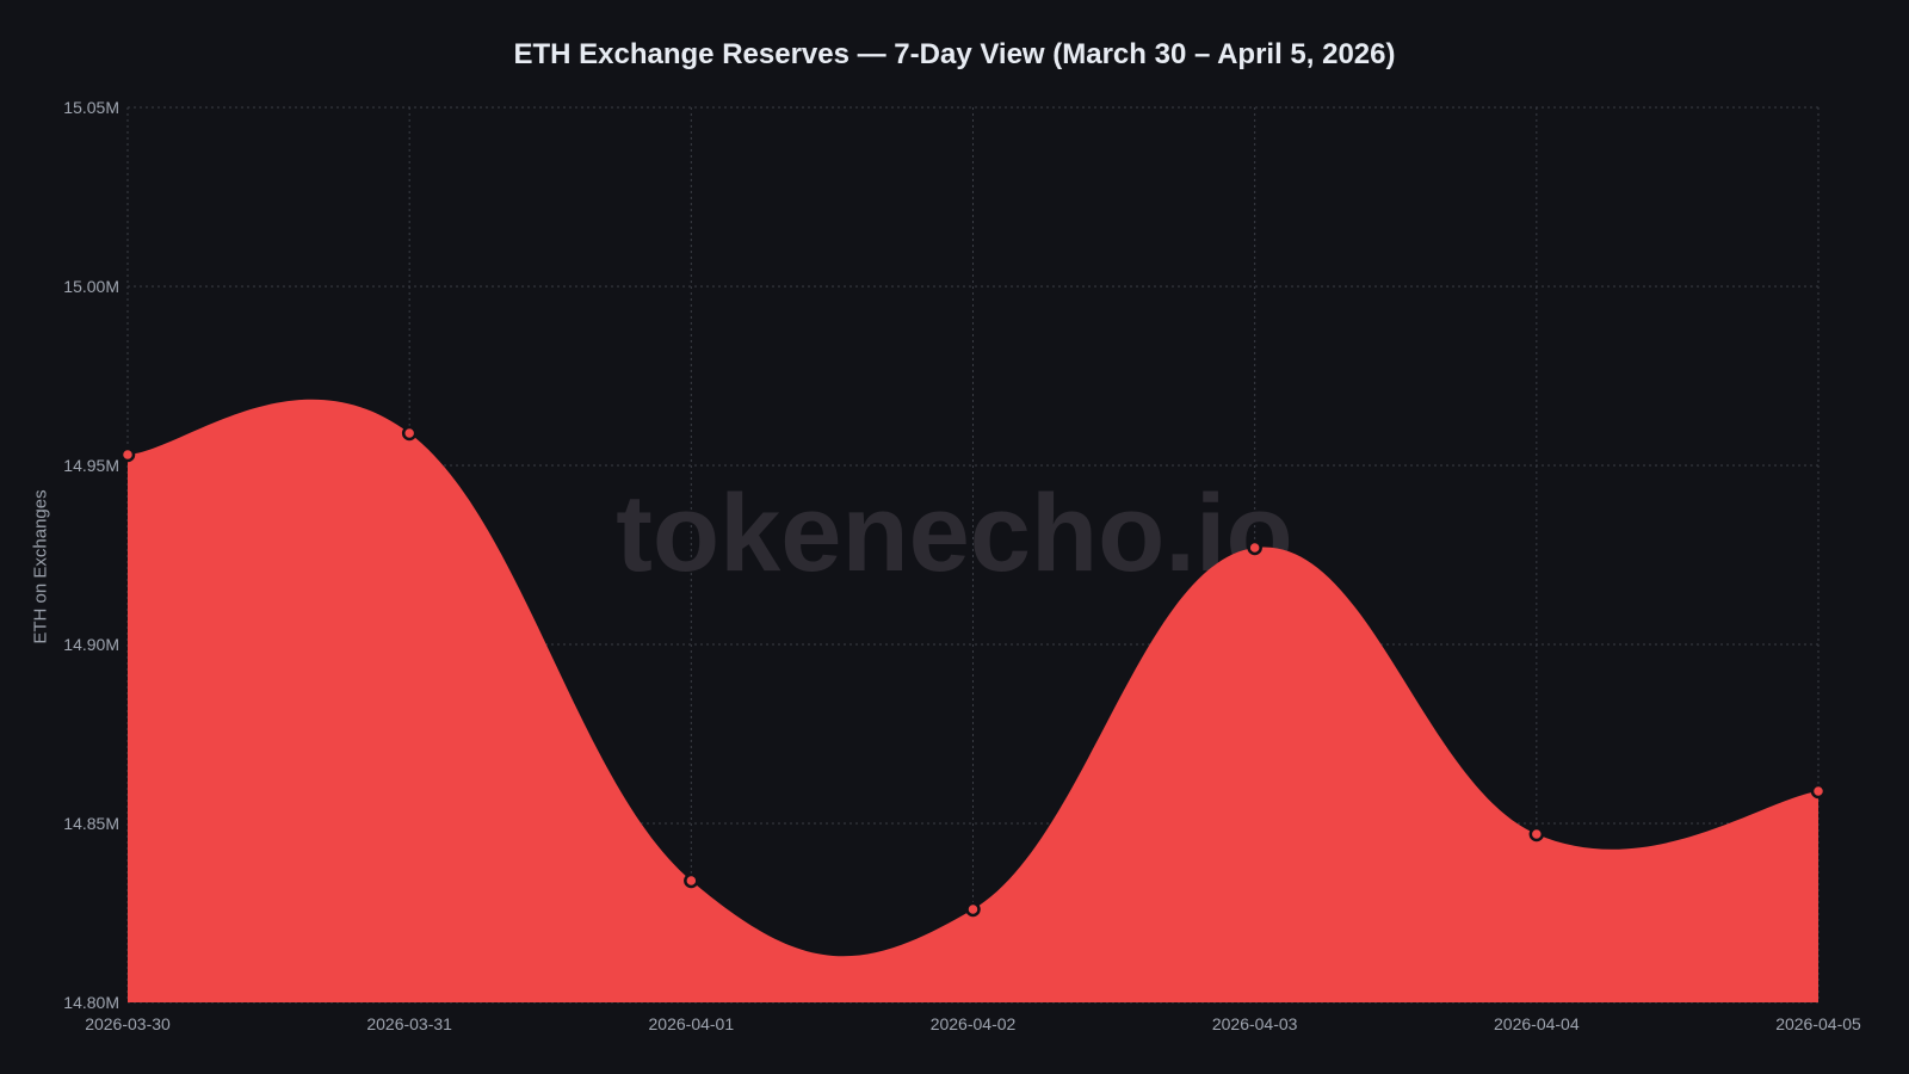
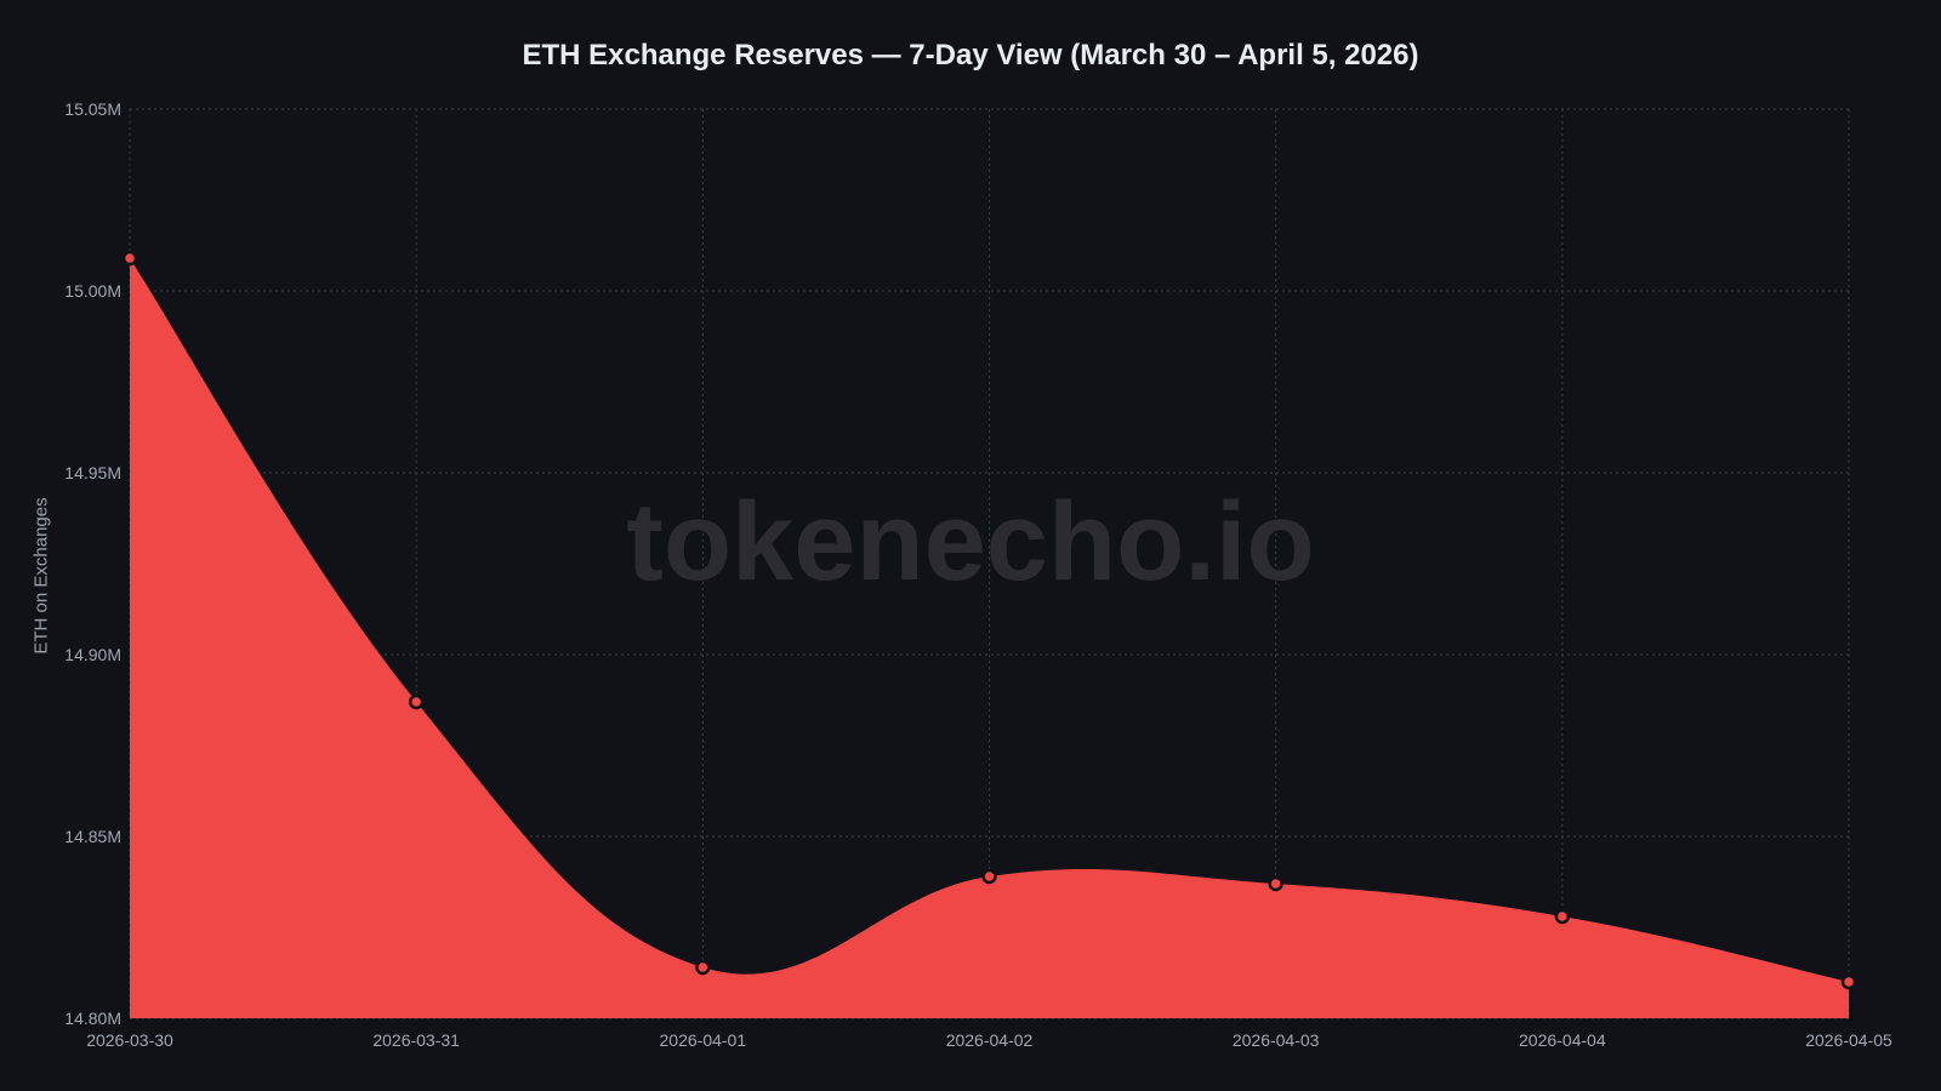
2026-03-30: 14.953M -> 15.009M
2026-03-31: 14.959M -> 14.887M
2026-04-01: 14.834M -> 14.814M
2026-04-02: 14.826M -> 14.839M
2026-04-03: 14.927M -> 14.837M
2026-04-04: 14.847M -> 14.828M
2026-04-05: 14.859M -> 14.810M
